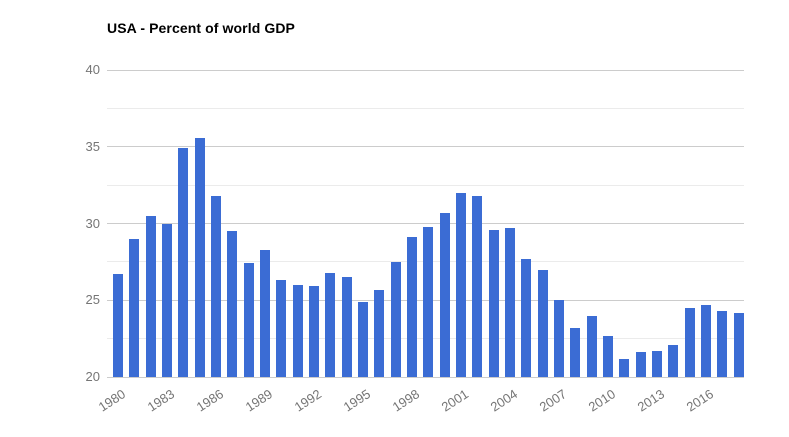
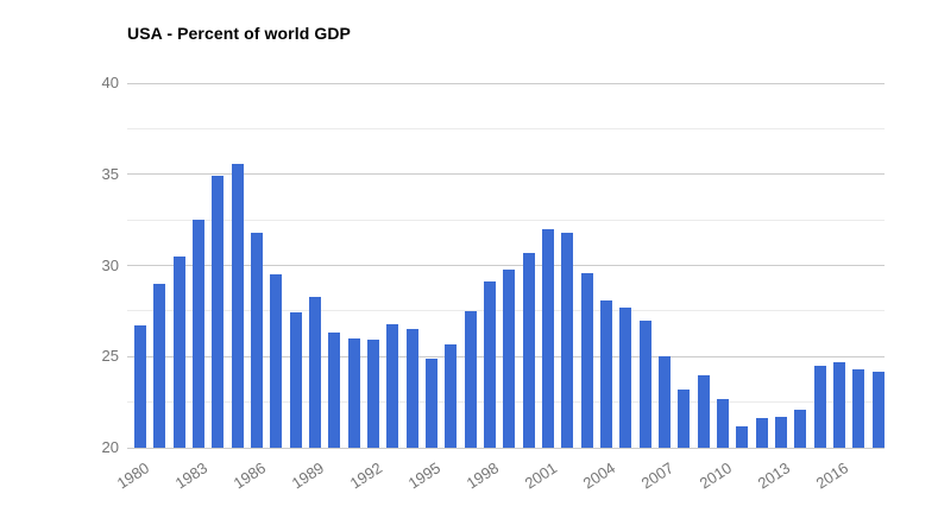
1983: 30.0 -> 32.5
2004: 29.7 -> 28.1
